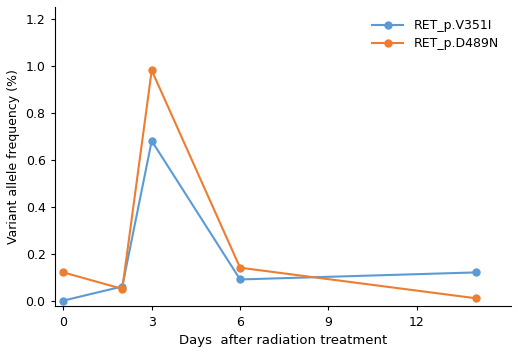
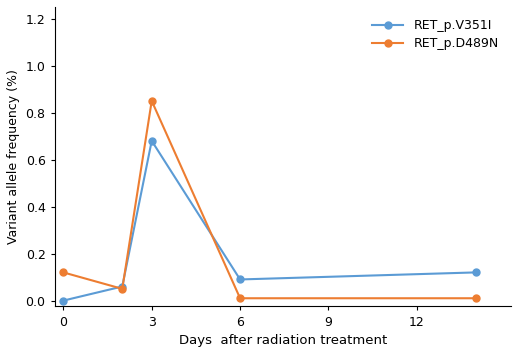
RET_p.D489N/3: 0.98 -> 0.85
RET_p.D489N/6: 0.14 -> 0.01
